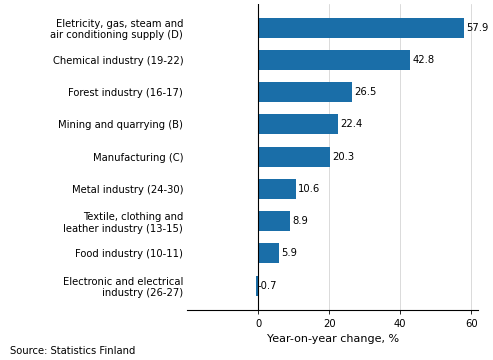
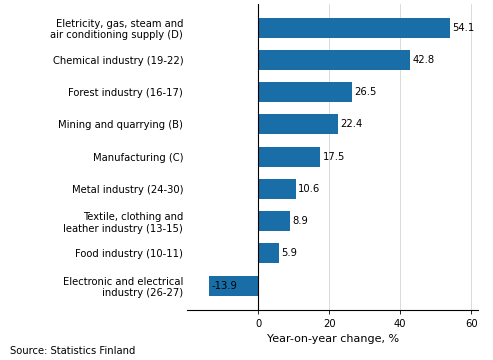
Eletricity, gas, steam and air conditioning supply (D): 57.9 -> 54.1
Manufacturing (C): 20.3 -> 17.5
Electronic and electrical industry (26-27): -0.7 -> -13.9
